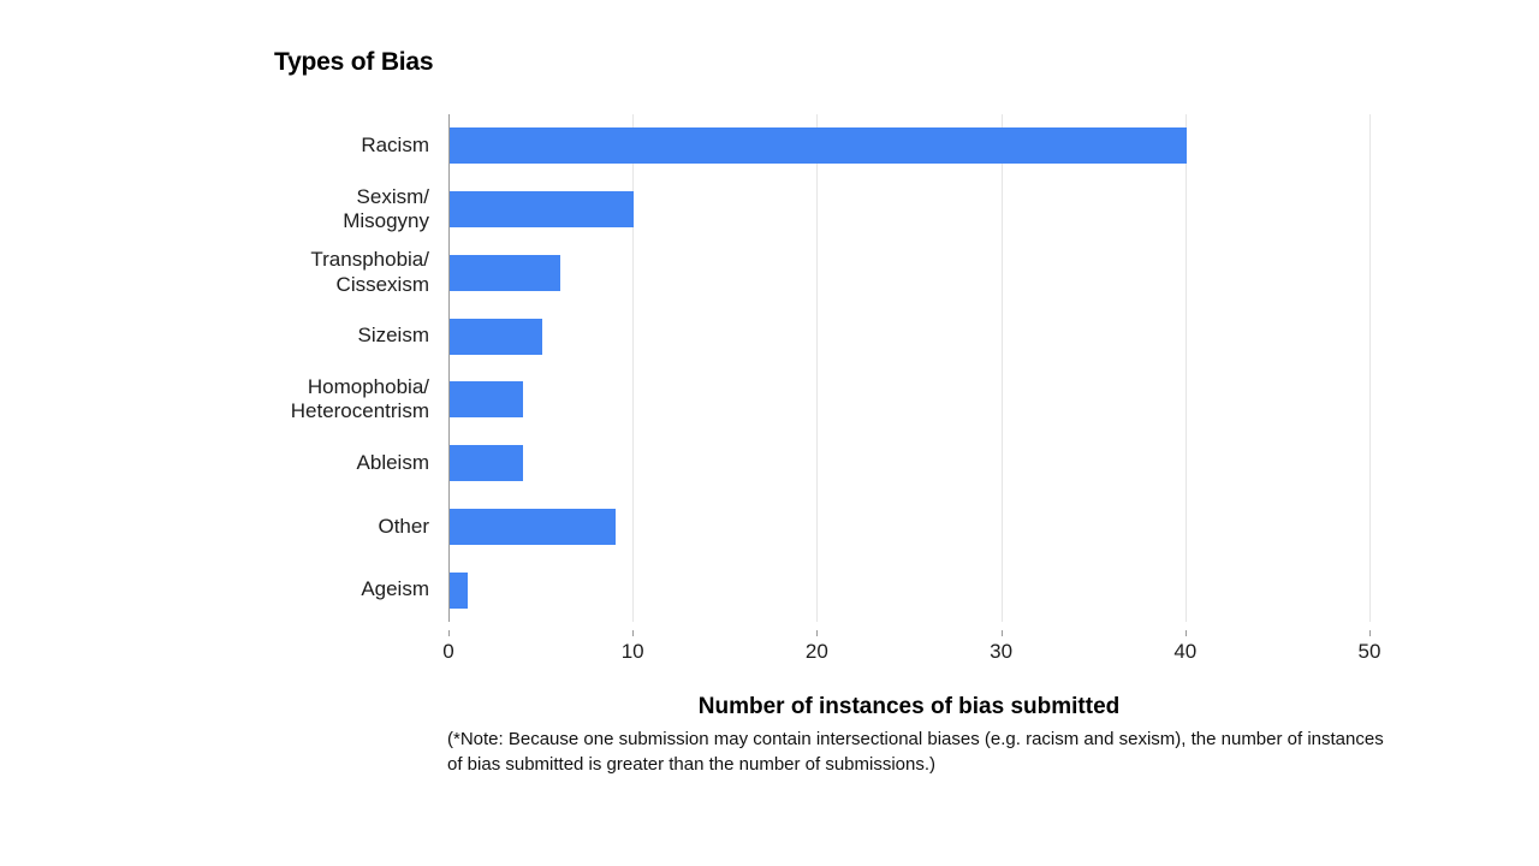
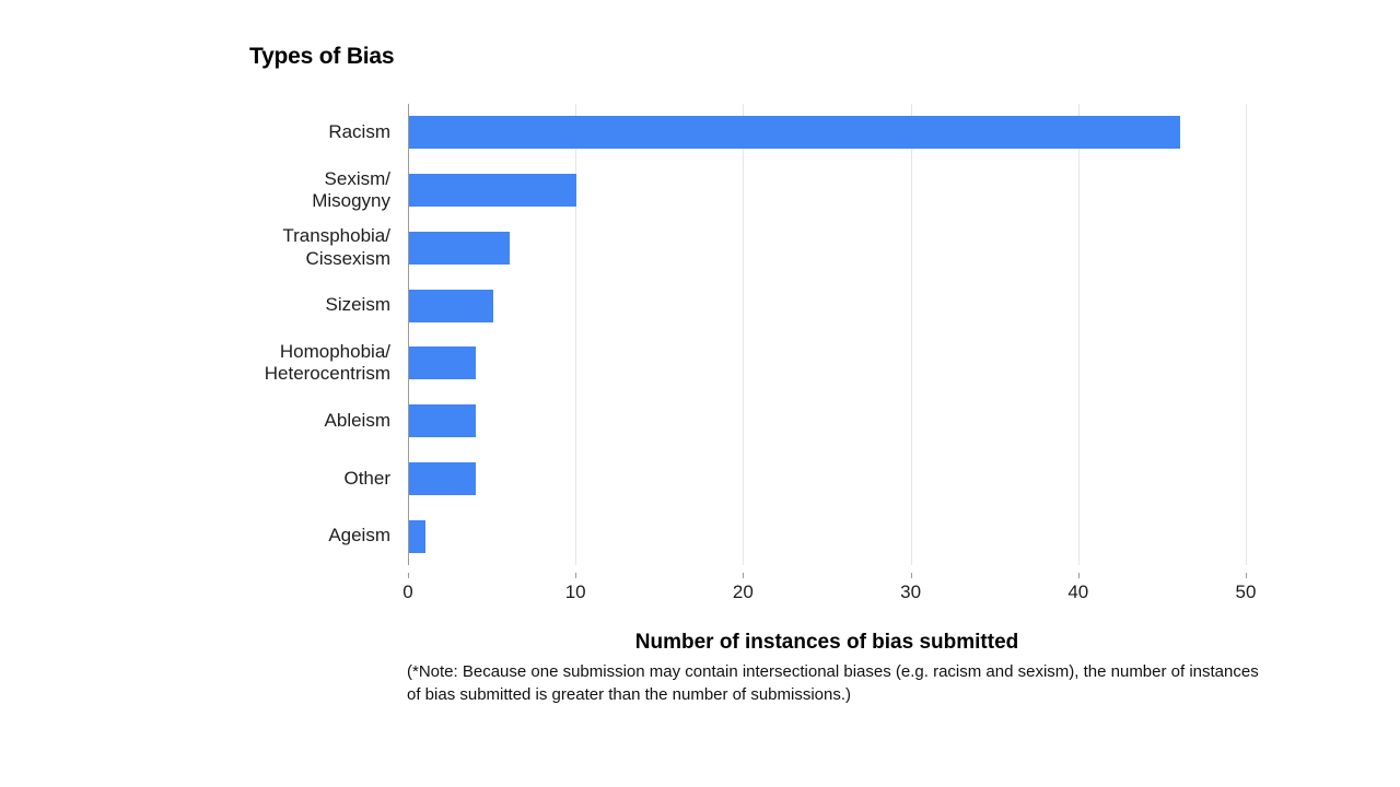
Racism: 40 -> 46
Other: 9 -> 4
